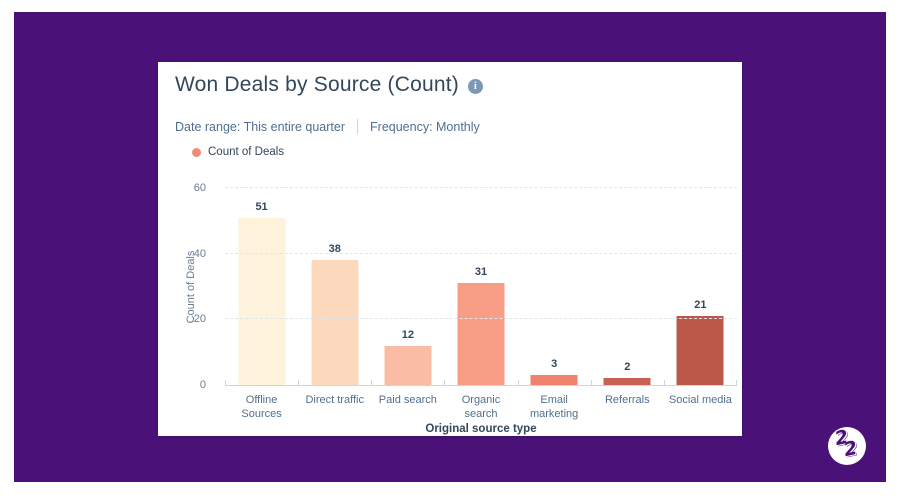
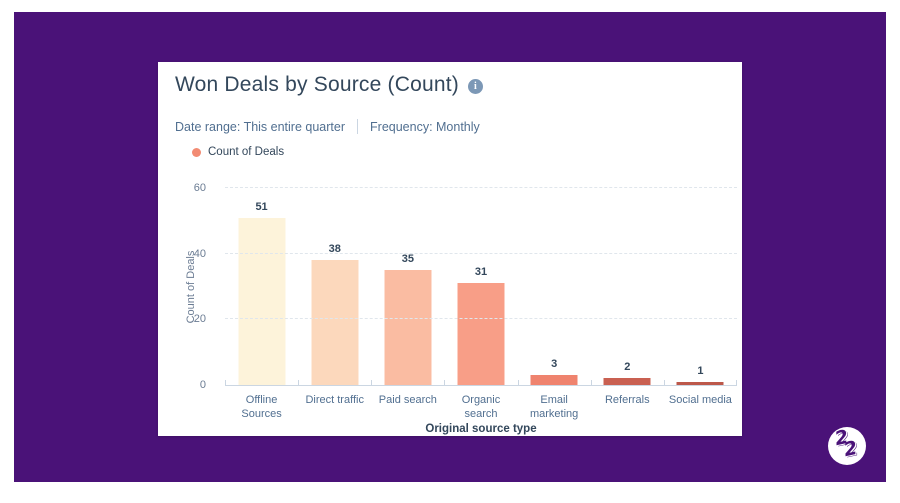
Paid search: 12 -> 35
Social media: 21 -> 1
